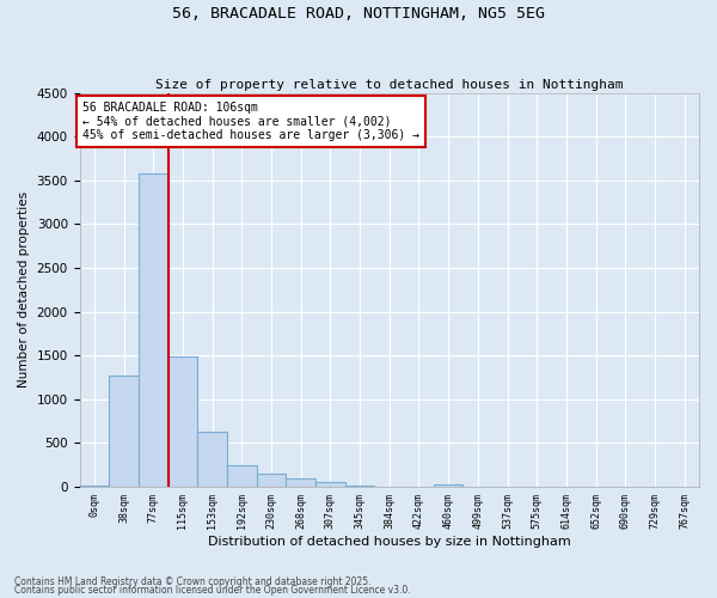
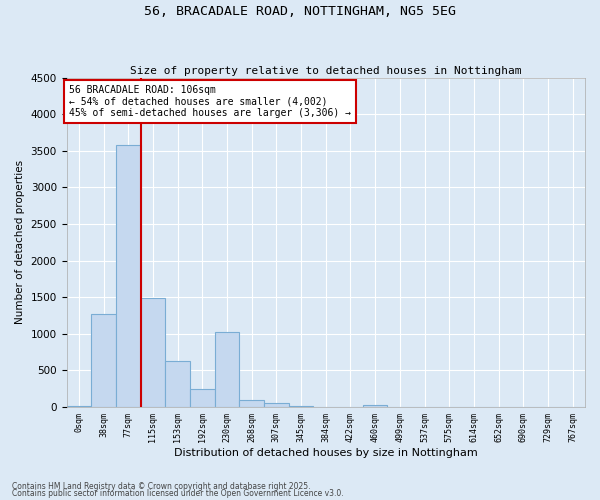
230sqm: 160 -> 1020
